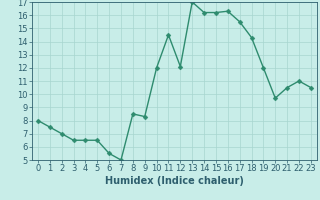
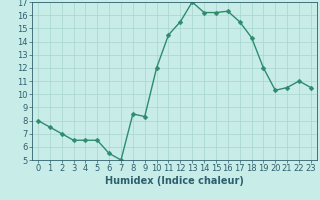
12: 12.1 -> 15.5
20: 9.7 -> 10.3
